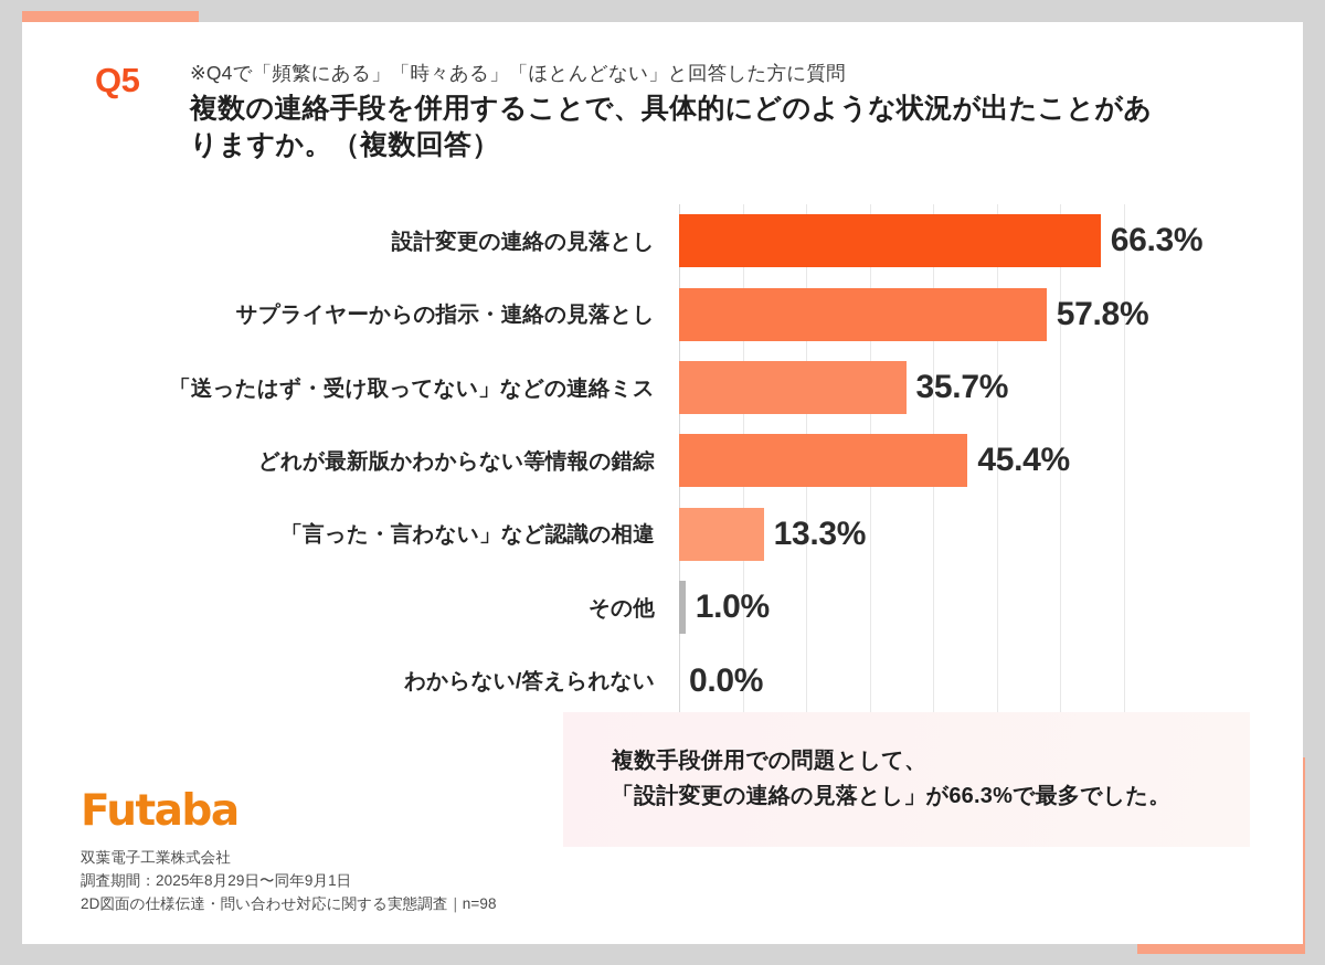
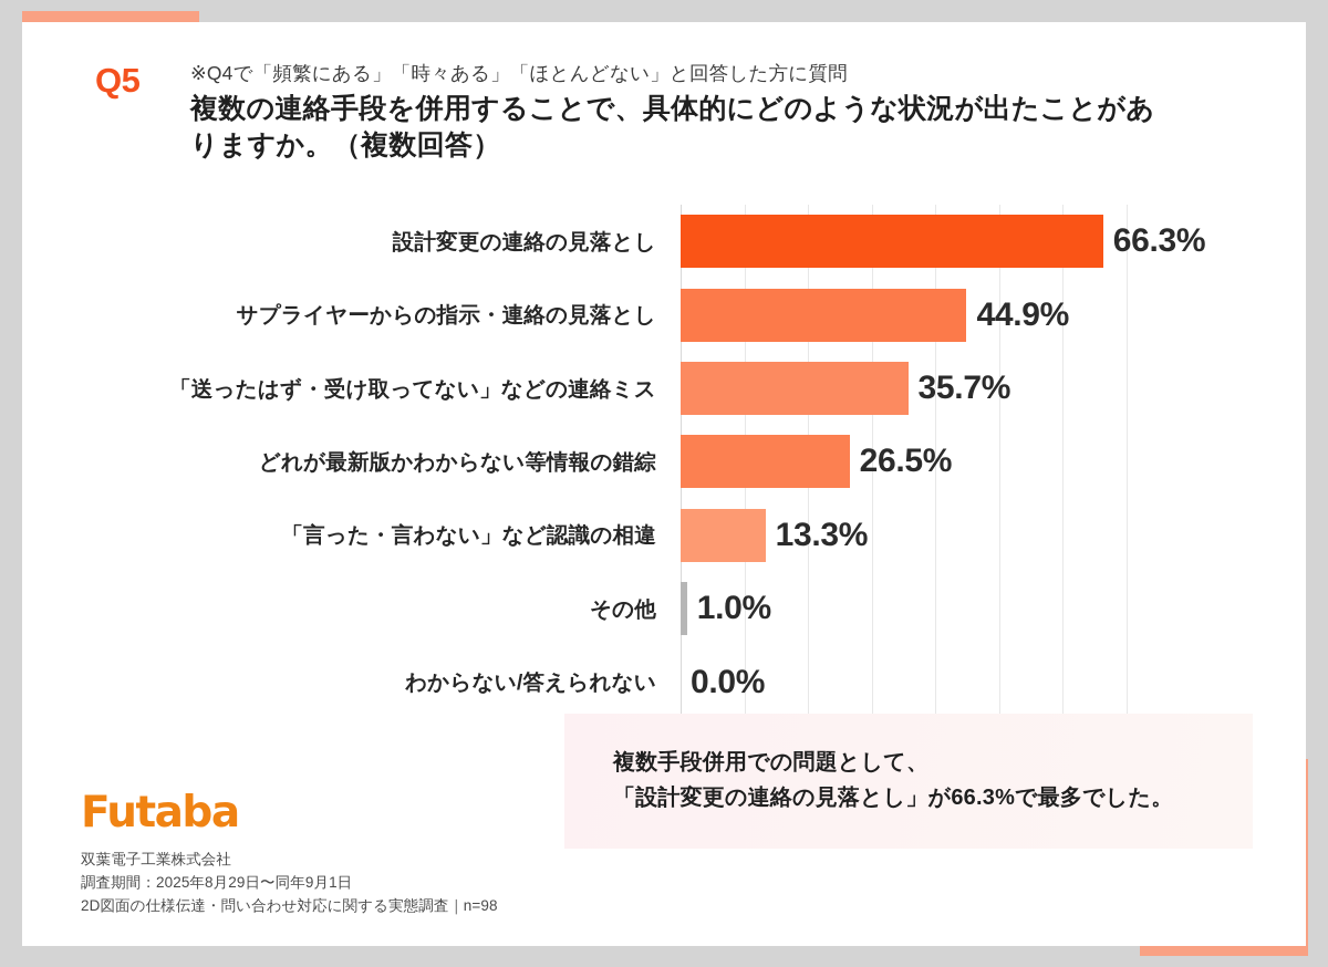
サプライヤーからの指示・連絡の見落とし: 57.8% -> 44.9%
どれが最新版かわからない等情報の錯綜: 45.4% -> 26.5%
